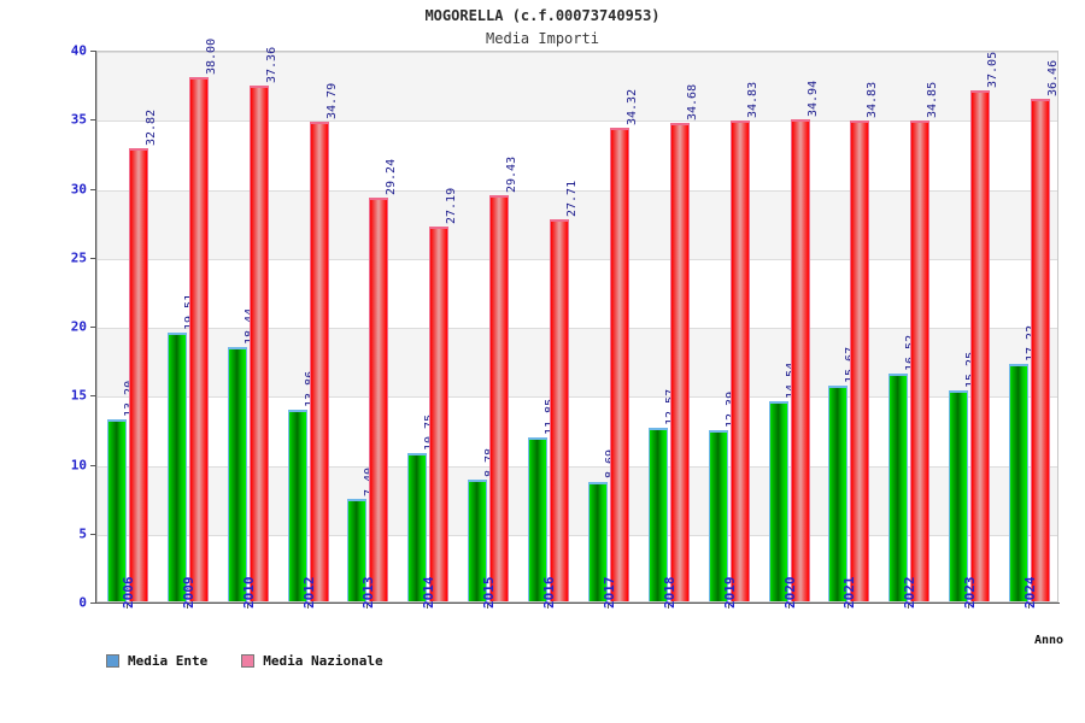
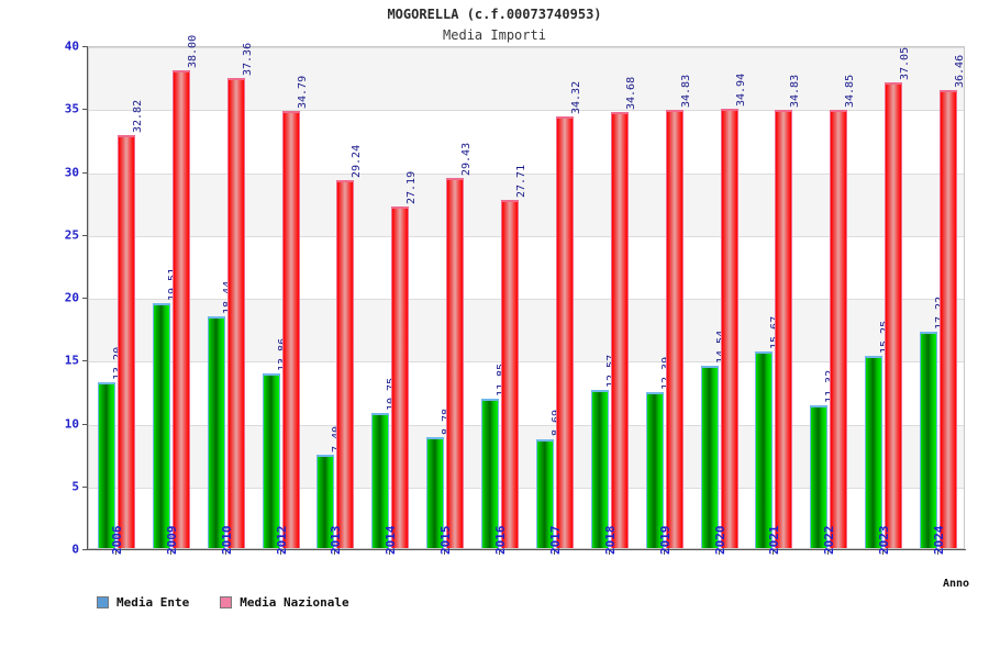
Media Ente/2022: 16.52 -> 11.32
